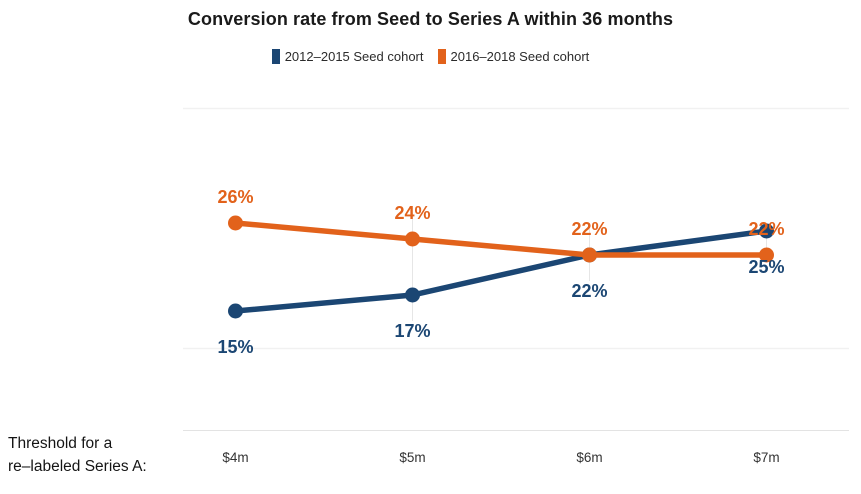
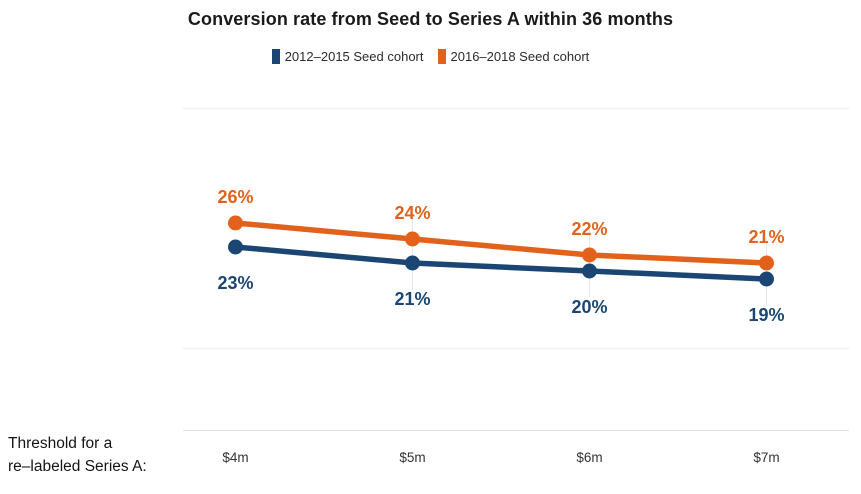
2012–2015 Seed cohort/$4m: 15% -> 23%
2012–2015 Seed cohort/$5m: 17% -> 21%
2012–2015 Seed cohort/$6m: 22% -> 20%
2012–2015 Seed cohort/$7m: 25% -> 19%
2016–2018 Seed cohort/$7m: 22% -> 21%
